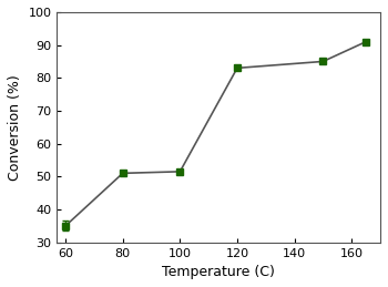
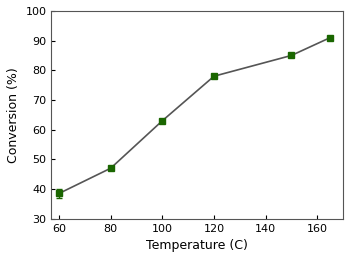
60: 35.0 -> 38.5
80: 51.0 -> 47.0
100: 51.5 -> 63.0
120: 83.0 -> 78.0
